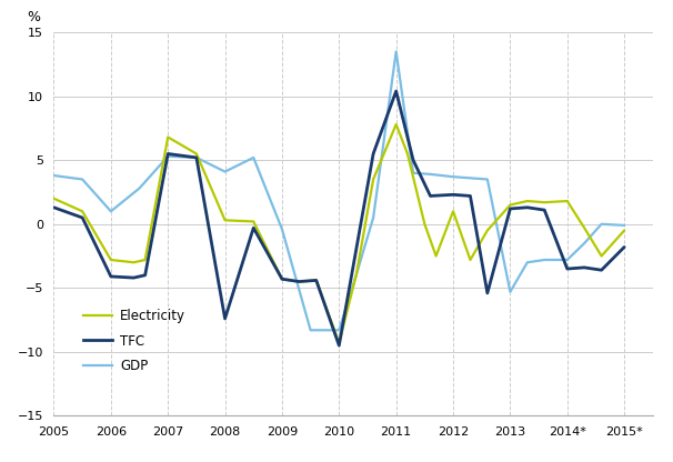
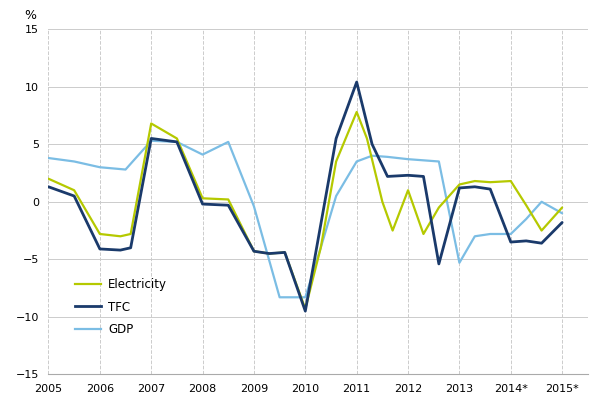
GDP/2006: 1.0 -> 3.0
TFC/2008: -7.4 -> -0.2
GDP/2011: 13.5 -> 3.5
GDP/2015*: -0.1 -> -1.0
